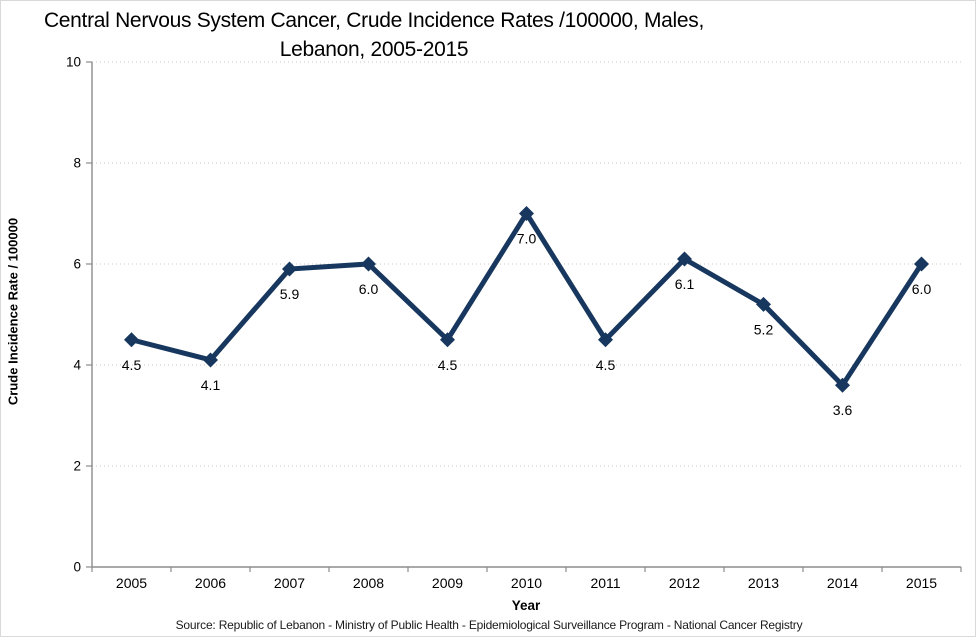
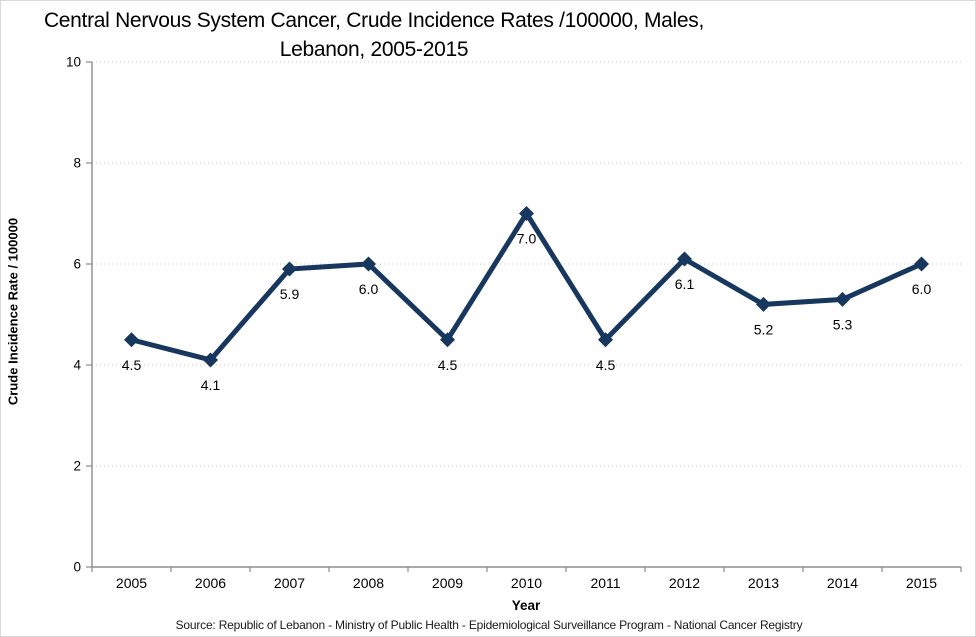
2014: 3.6 -> 5.3
